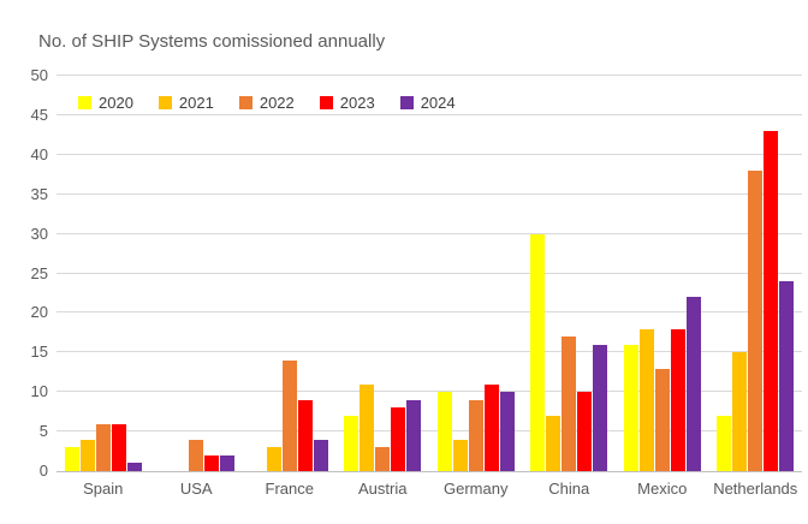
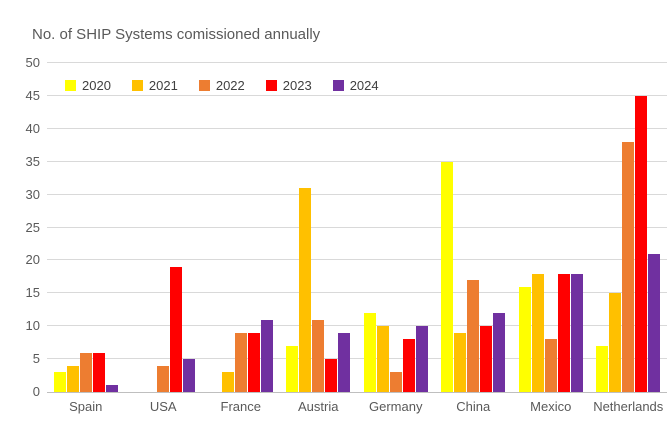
2023/USA: 2 -> 19
2024/USA: 2 -> 5
2022/France: 14 -> 9
2024/France: 4 -> 11
2021/Austria: 11 -> 31
2022/Austria: 3 -> 11
2023/Austria: 8 -> 5
2020/Germany: 10 -> 12
2021/Germany: 4 -> 10
2022/Germany: 9 -> 3
2023/Germany: 11 -> 8
2020/China: 30 -> 35
2021/China: 7 -> 9
2024/China: 16 -> 12
2022/Mexico: 13 -> 8
2024/Mexico: 22 -> 18
2023/Netherlands: 43 -> 45
2024/Netherlands: 24 -> 21
